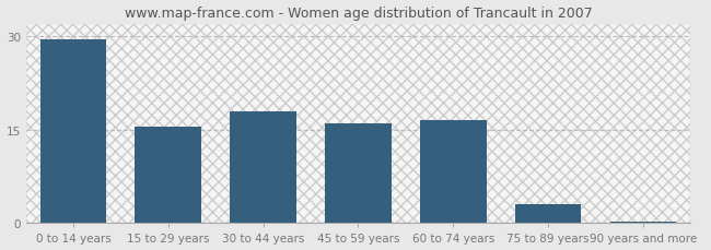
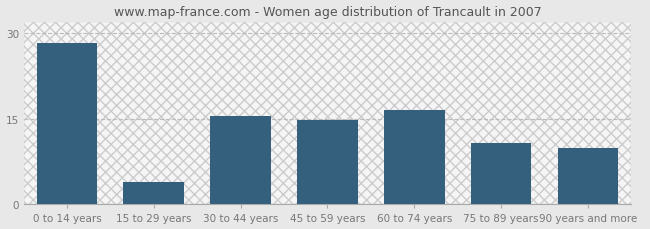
0 to 14 years: 29.5 -> 28.2
15 to 29 years: 15.5 -> 4.0
30 to 44 years: 18.0 -> 15.4
45 to 59 years: 16.0 -> 14.8
75 to 89 years: 3.0 -> 10.8
90 years and more: 0.2 -> 9.8
